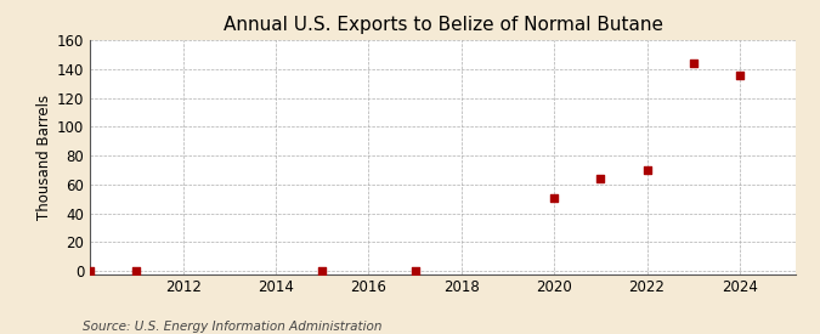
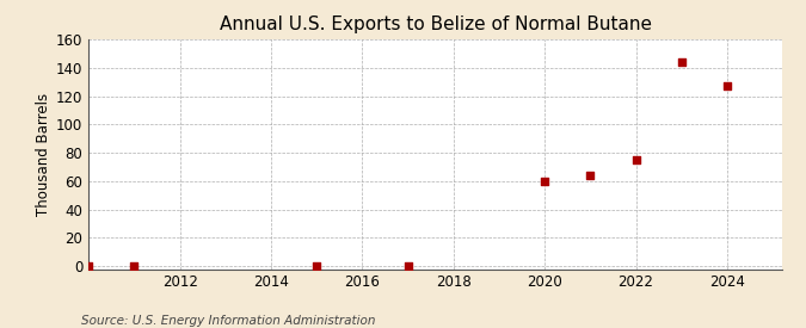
2020: 51 -> 60
2022: 70 -> 75
2024: 136 -> 127
